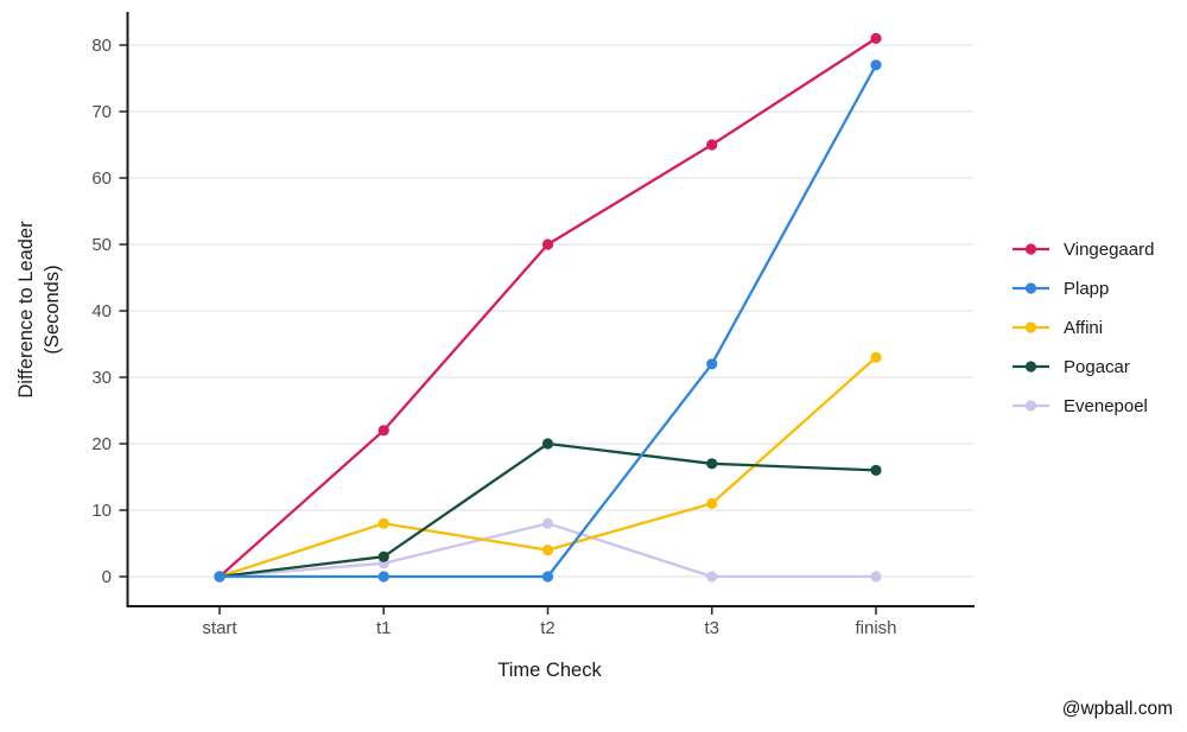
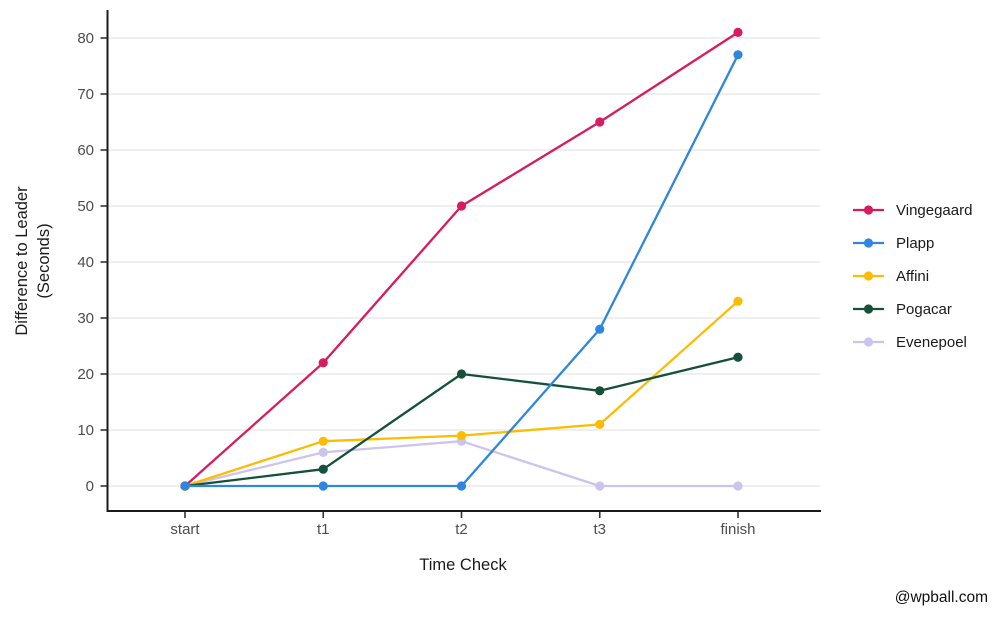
Evenepoel/t1: 2 -> 6
Affini/t2: 4 -> 9
Plapp/t3: 32 -> 28
Pogacar/finish: 16 -> 23
